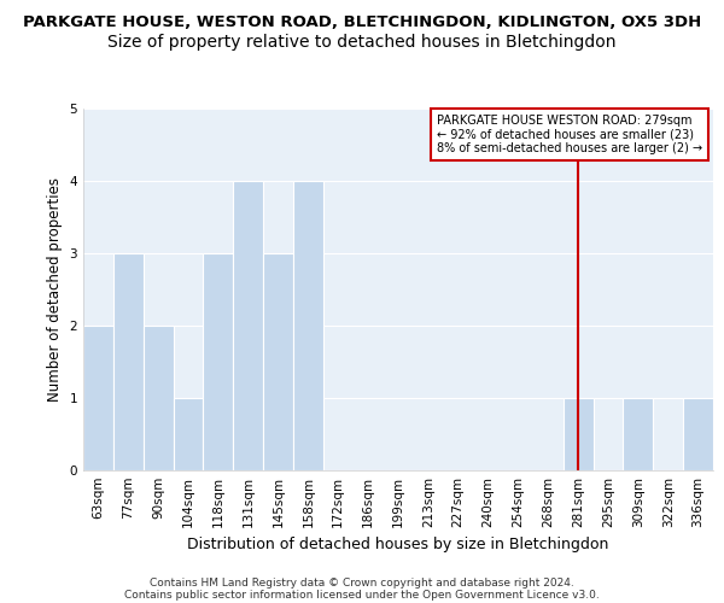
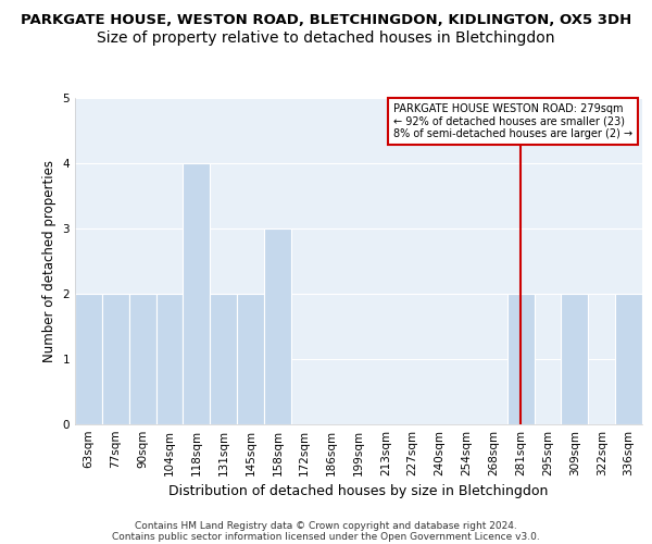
77sqm: 3 -> 2
104sqm: 1 -> 2
118sqm: 3 -> 4
131sqm: 4 -> 2
145sqm: 3 -> 2
158sqm: 4 -> 3
281sqm: 1 -> 2
309sqm: 1 -> 2
336sqm: 1 -> 2
